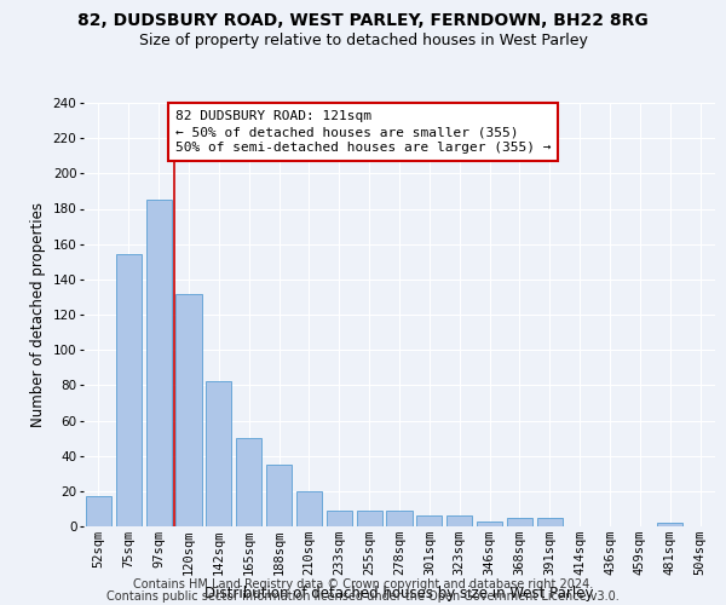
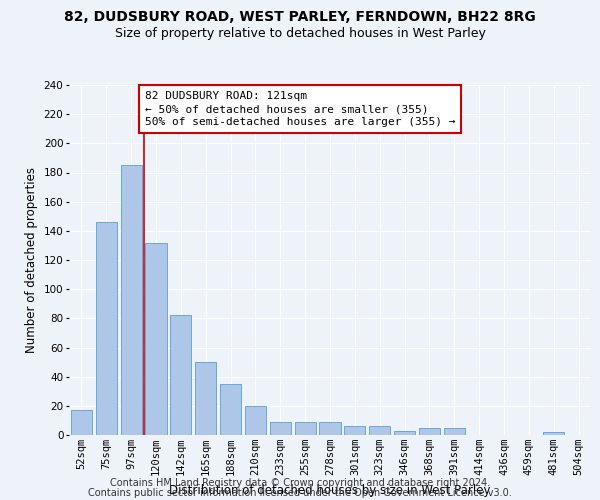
75sqm: 154 -> 146
